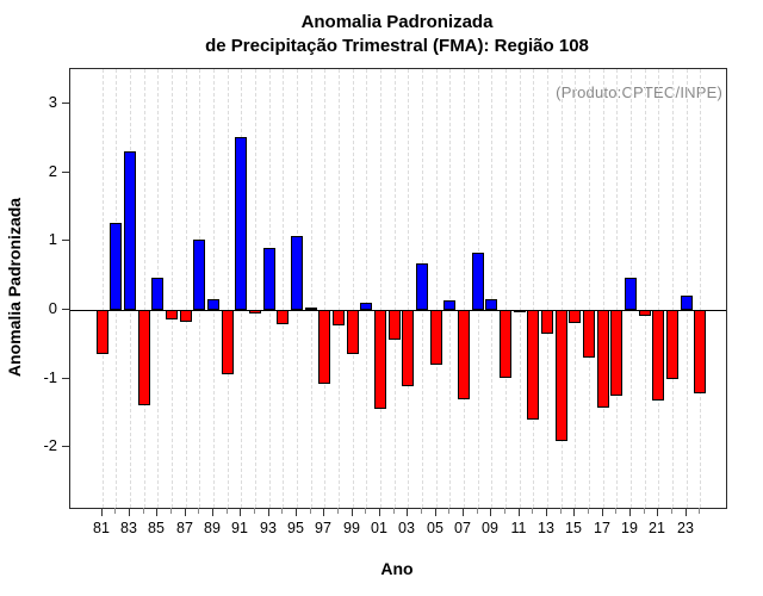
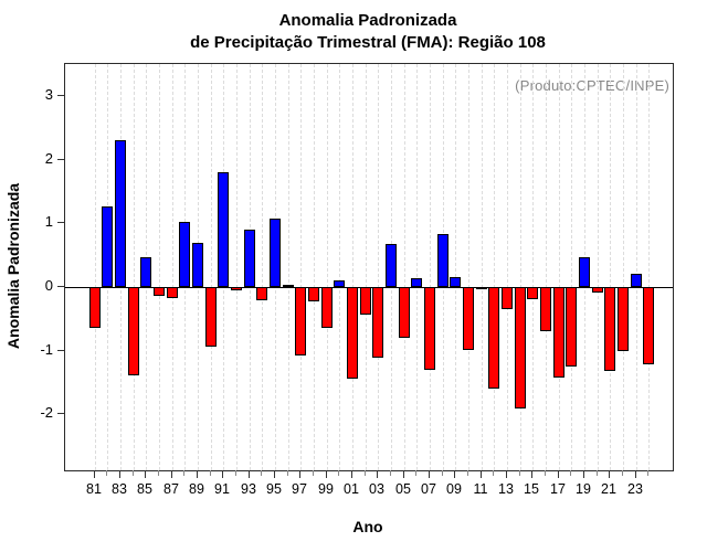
89: 0.1 -> 0.7
91: 2.5 -> 1.8
